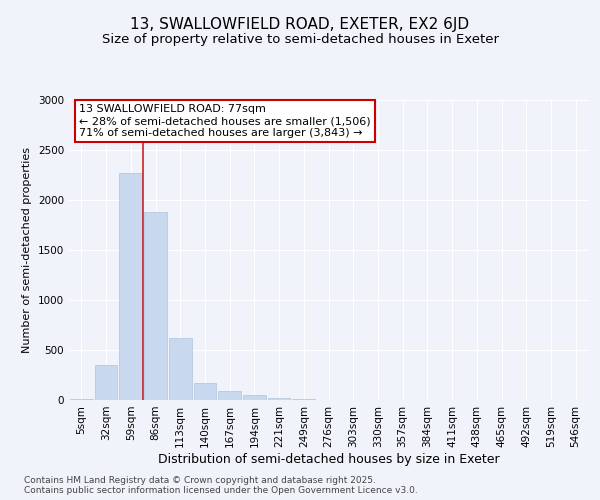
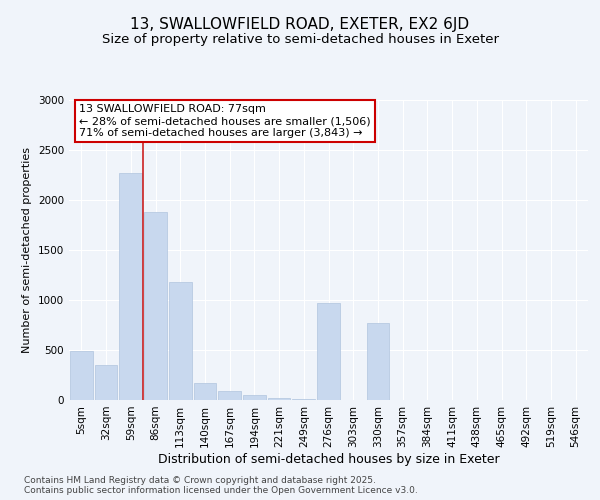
5sqm: 10 -> 490
113sqm: 620 -> 1180
276sqm: 0 -> 970
330sqm: 0 -> 770
